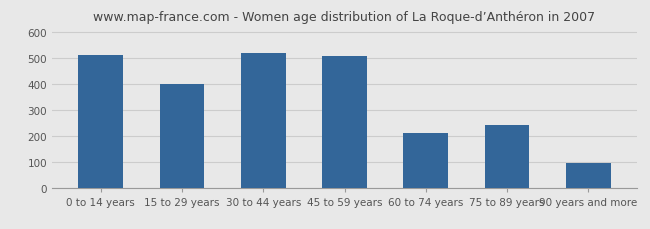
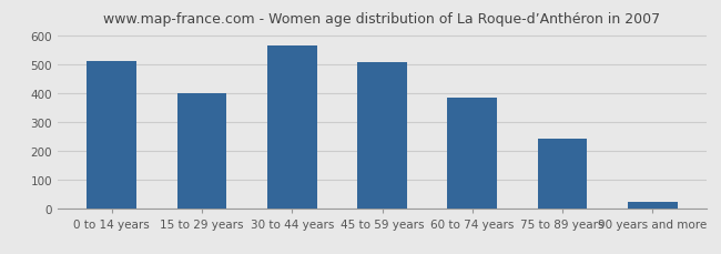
30 to 44 years: 520 -> 565
60 to 74 years: 210 -> 382
90 years and more: 95 -> 22
